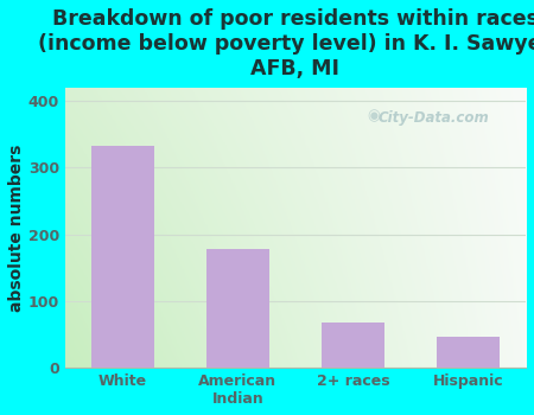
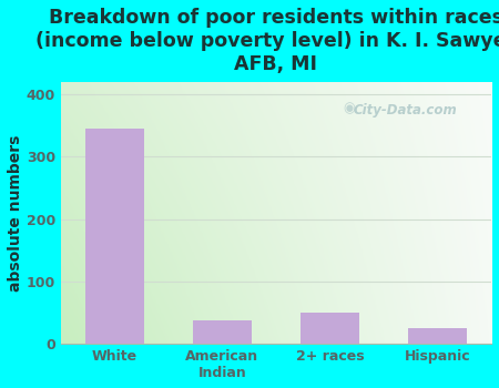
White: 332 -> 345
American Indian: 178 -> 38
2+ races: 68 -> 50
Hispanic: 46 -> 25
